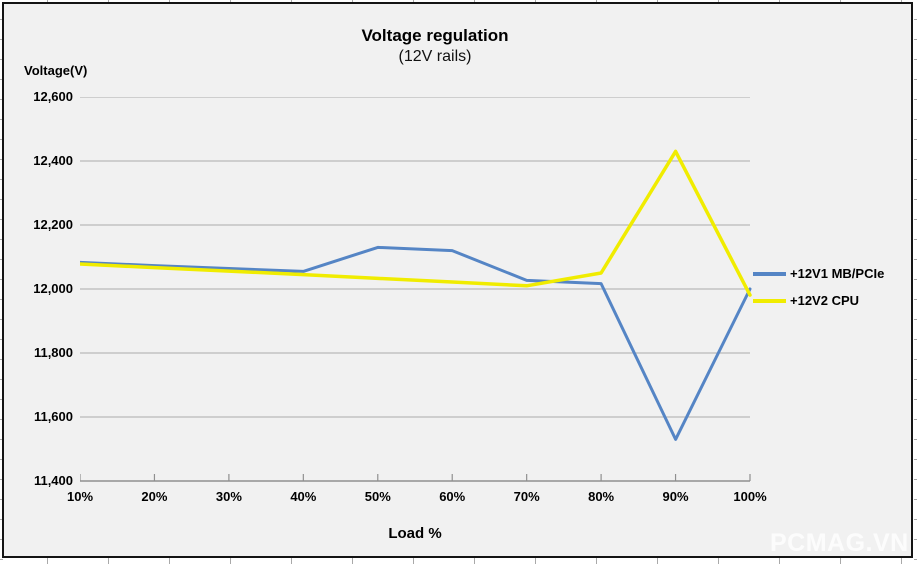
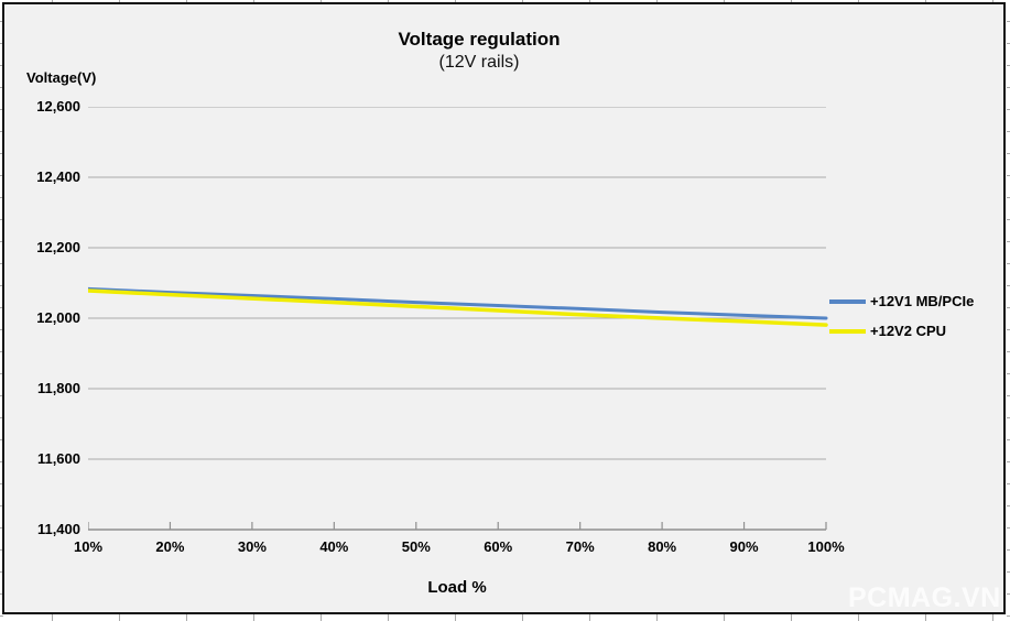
+12V1 MB/PCIe/50%: 12130 -> 12040
+12V1 MB/PCIe/60%: 12120 -> 12040
+12V2 CPU/80%: 12050 -> 12000
+12V1 MB/PCIe/90%: 11530 -> 12010
+12V2 CPU/90%: 12430 -> 11990
